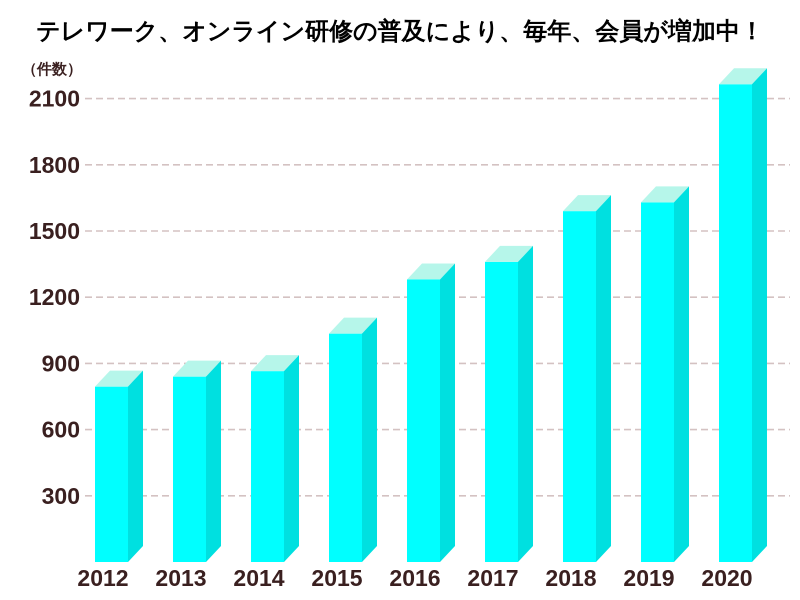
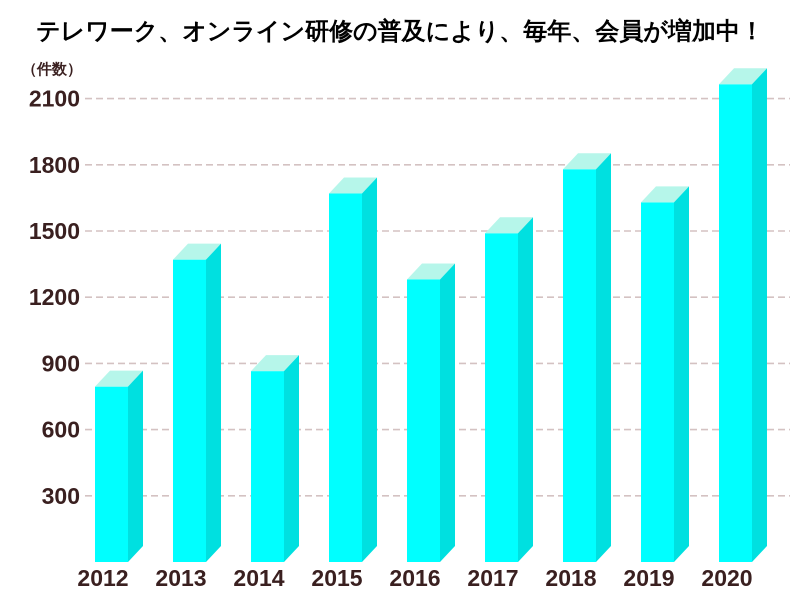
2013: 840 -> 1370
2015: 1040 -> 1670
2017: 1360 -> 1490
2018: 1590 -> 1780
